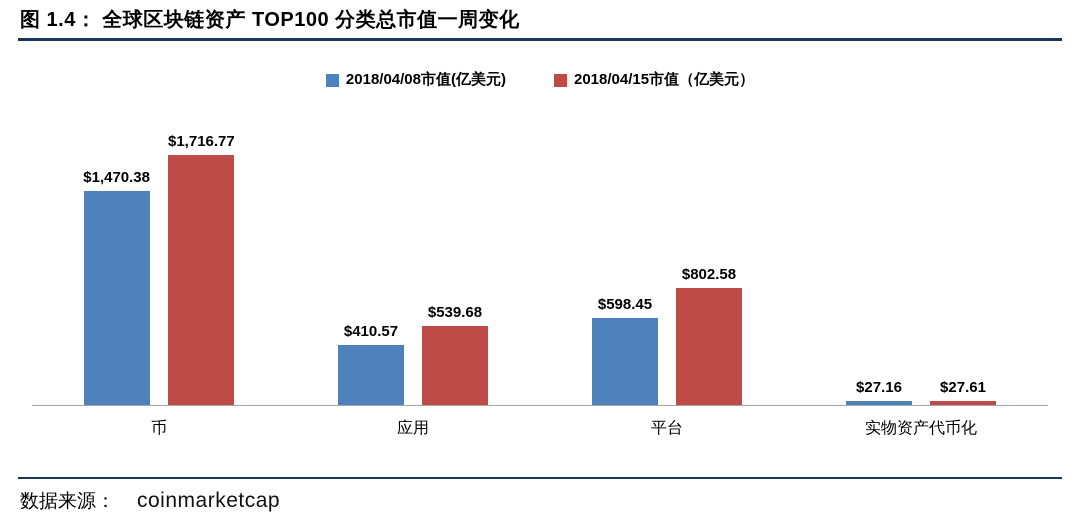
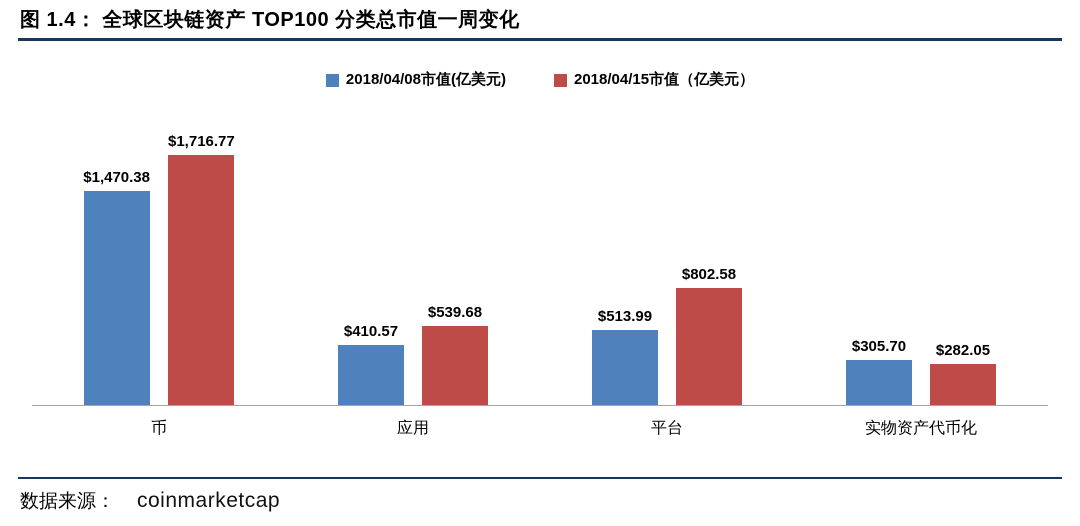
2018/04/08市值(亿美元)/平台: $598.45 -> $513.99
2018/04/08市值(亿美元)/实物资产代币化: $27.16 -> $305.70
2018/04/15市值（亿美元）/实物资产代币化: $27.61 -> $282.05
